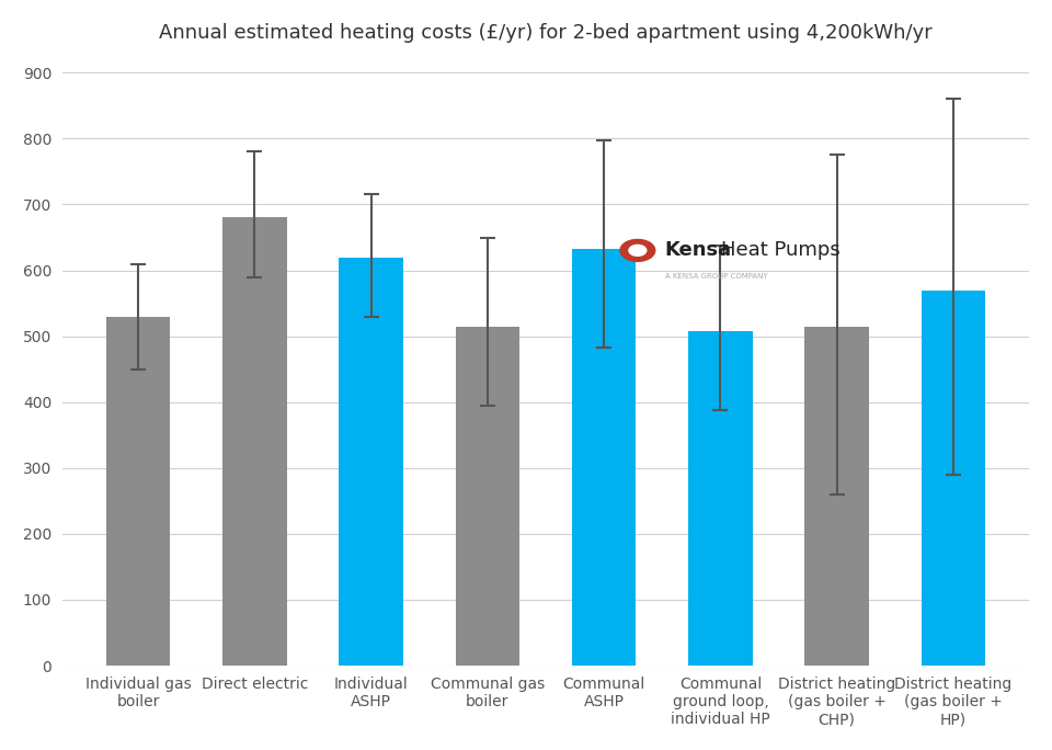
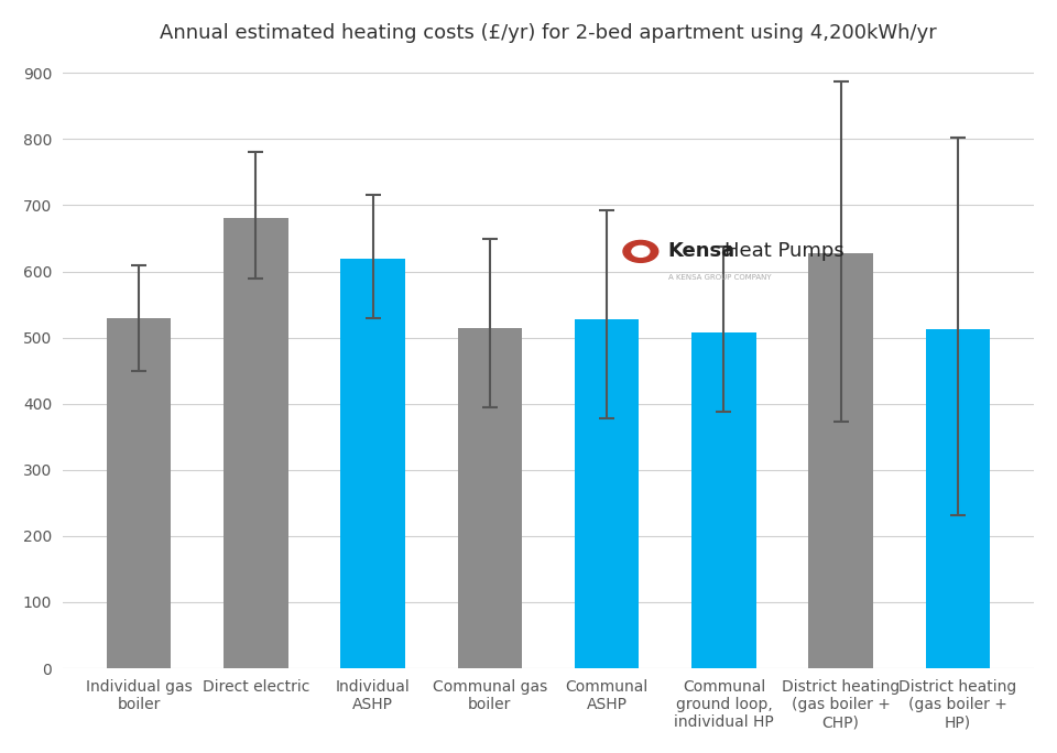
Communal ASHP: 632 -> 528
District heating (gas boiler + CHP): 515 -> 628
District heating (gas boiler + HP): 570 -> 512
